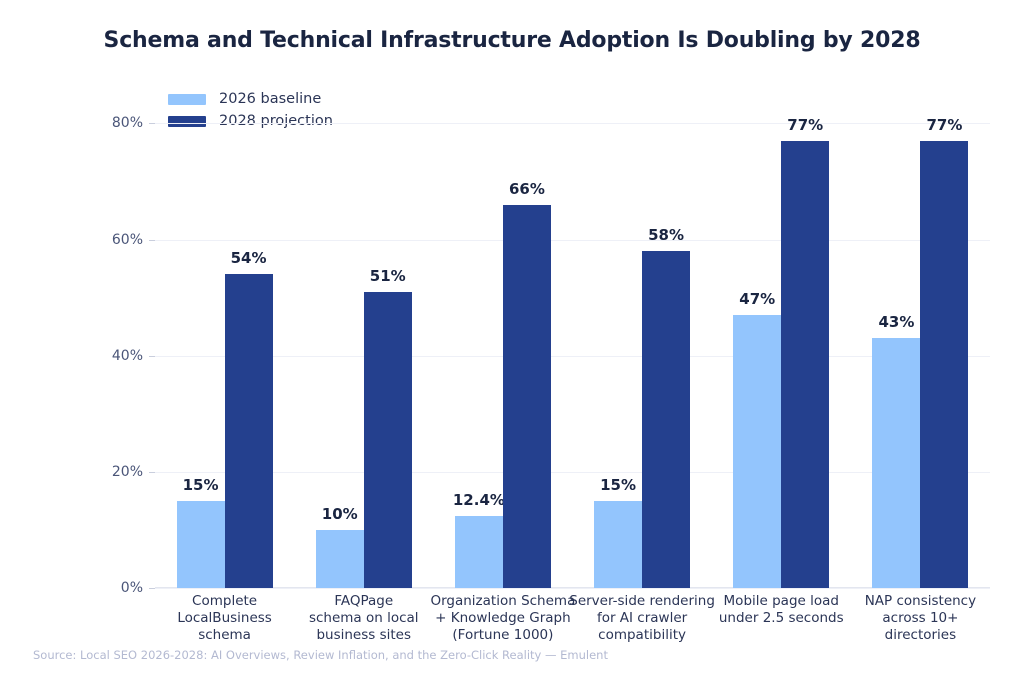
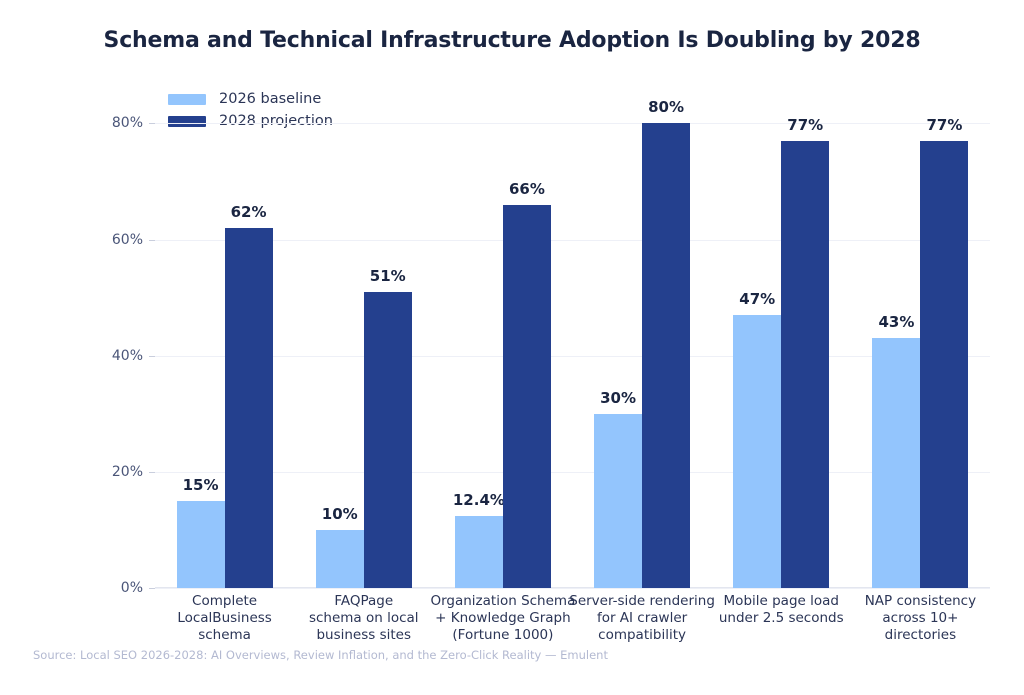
2028 projection/Complete LocalBusiness schema: 54% -> 62%
2026 baseline/Server-side rendering for AI crawler compatibility: 15% -> 30%
2028 projection/Server-side rendering for AI crawler compatibility: 58% -> 80%
